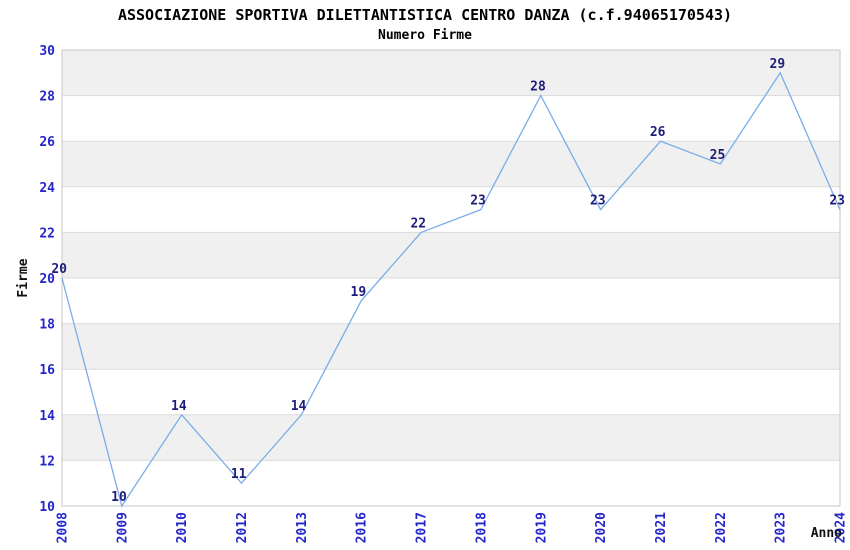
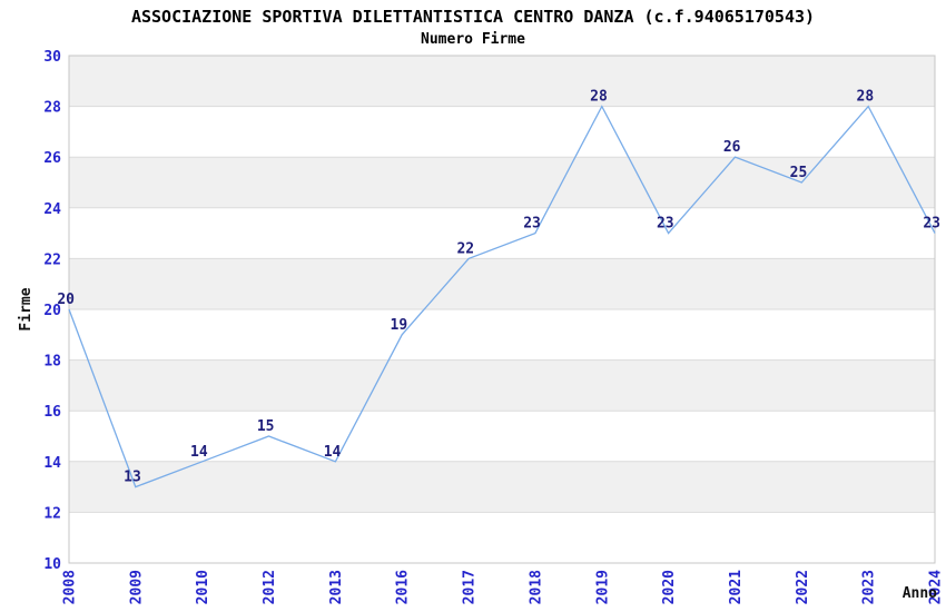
2009: 10 -> 13
2012: 11 -> 15
2023: 29 -> 28
